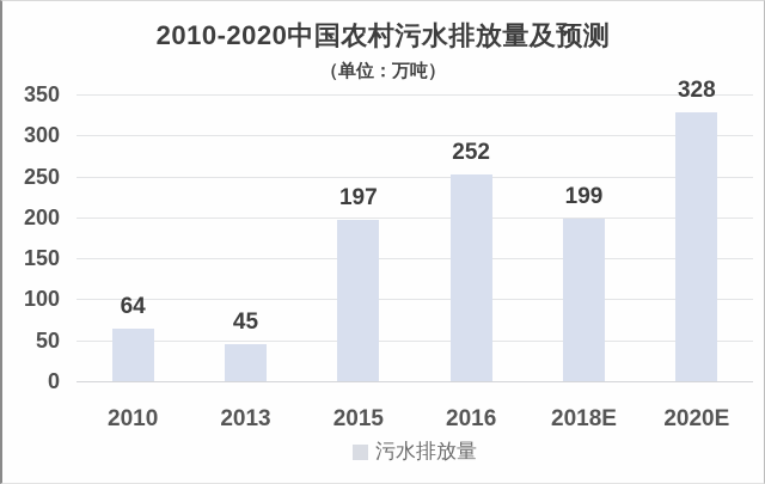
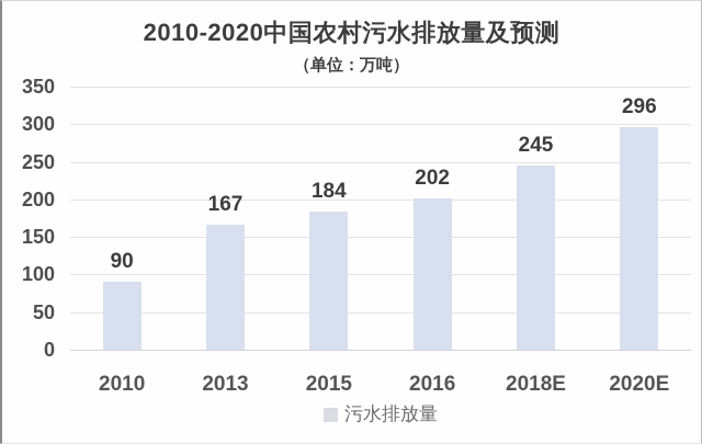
2010: 64 -> 90
2013: 45 -> 167
2015: 197 -> 184
2016: 252 -> 202
2018E: 199 -> 245
2020E: 328 -> 296
